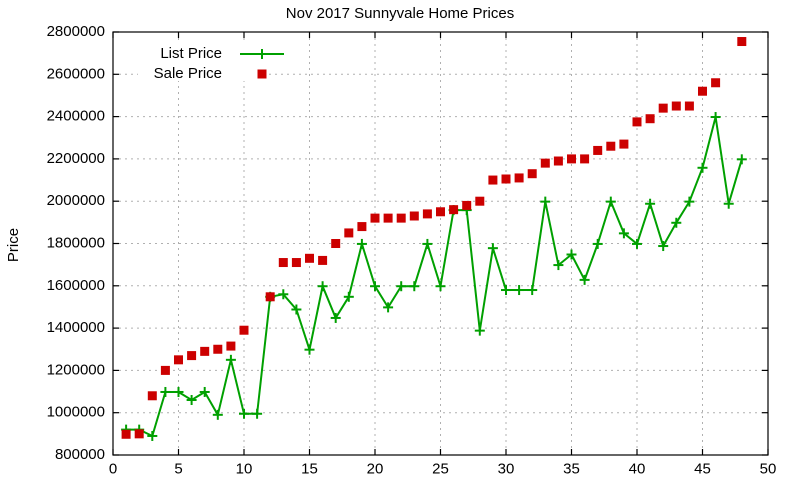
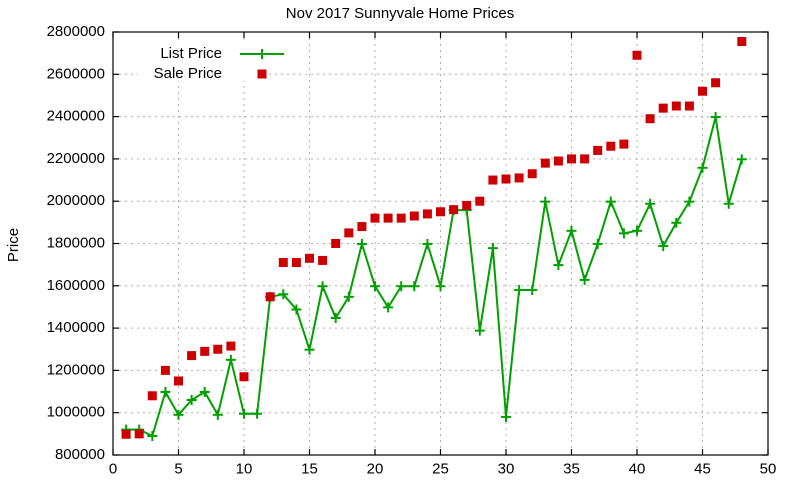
List Price/5: 1100000 -> 990000
Sale Price/5: 1250000 -> 1150000
Sale Price/10: 1390000 -> 1170000
List Price/30: 1580000 -> 980000
List Price/35: 1750000 -> 1860000
List Price/40: 1800000 -> 1860000
Sale Price/40: 2380000 -> 2690000
